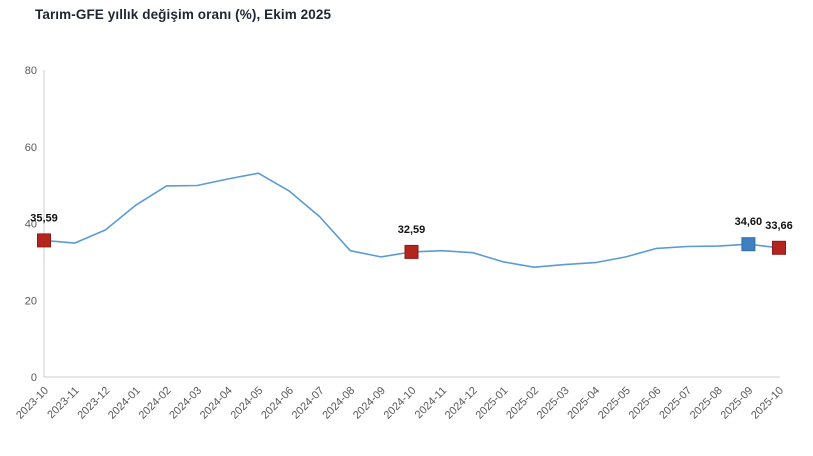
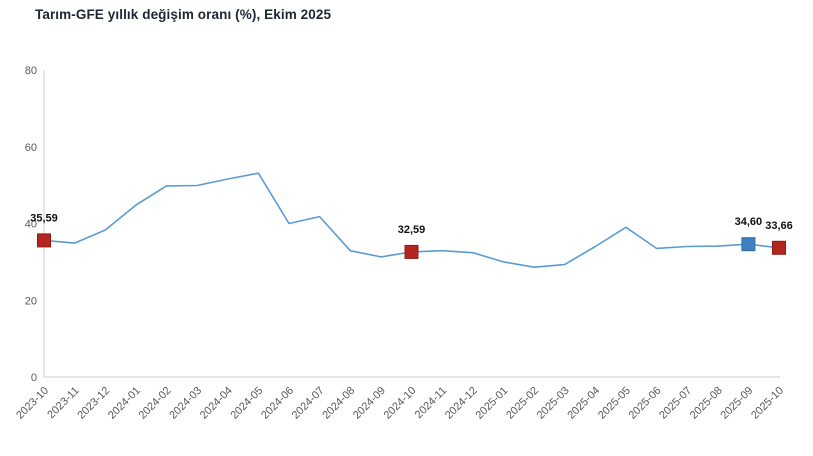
2024-06: 48 -> 40
2025-04: 30 -> 34
2025-05: 31 -> 39
